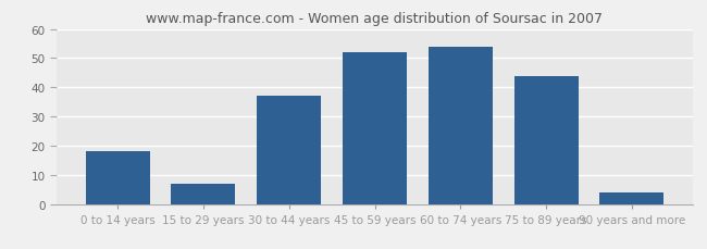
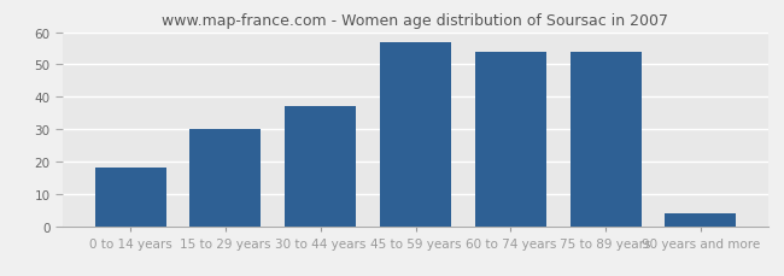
15 to 29 years: 7 -> 30
45 to 59 years: 52 -> 57
75 to 89 years: 44 -> 54
